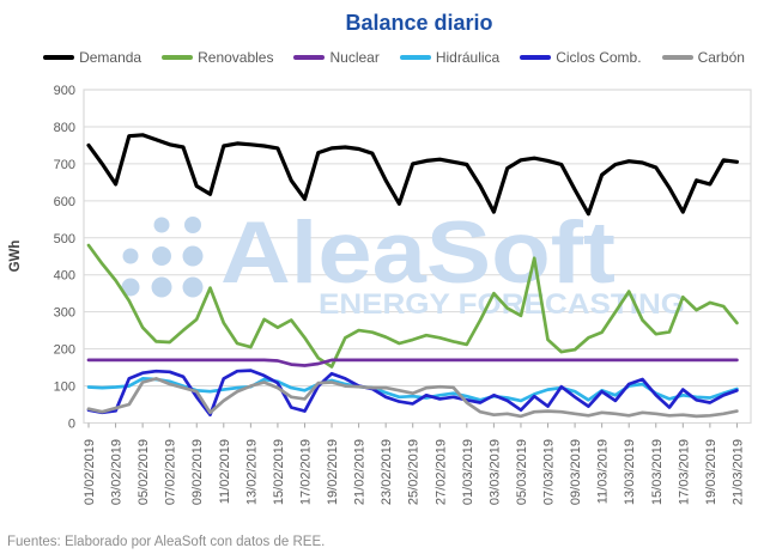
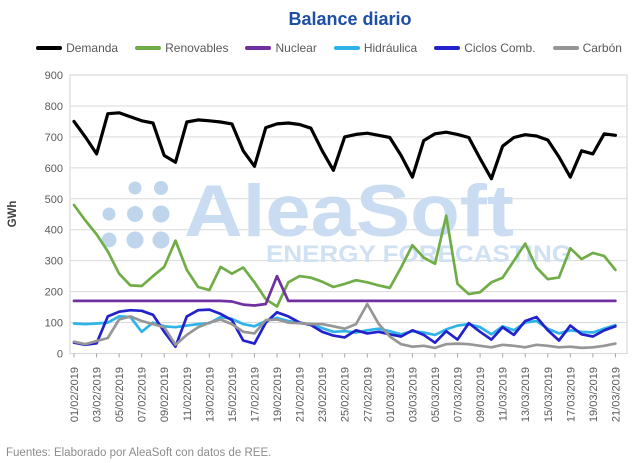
Hidráulica/07/02/2019: 110 -> 70
Nuclear/19/02/2019: 170 -> 250
Carbón/27/02/2019: 100 -> 160
